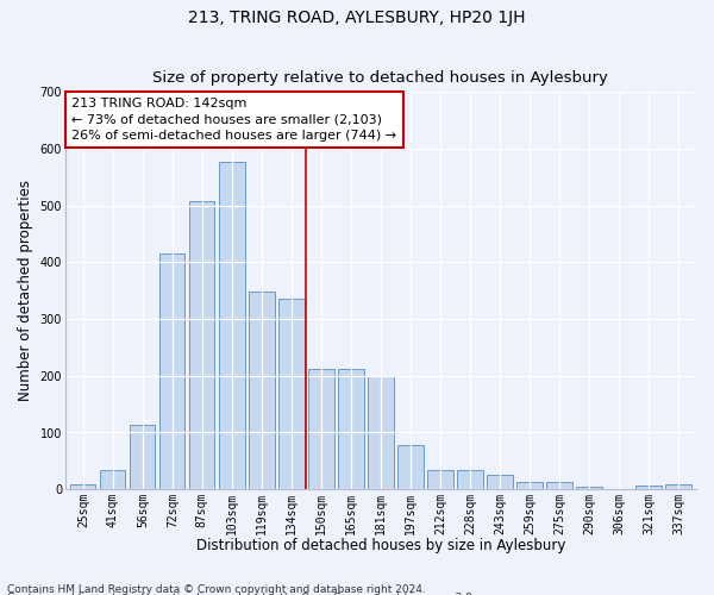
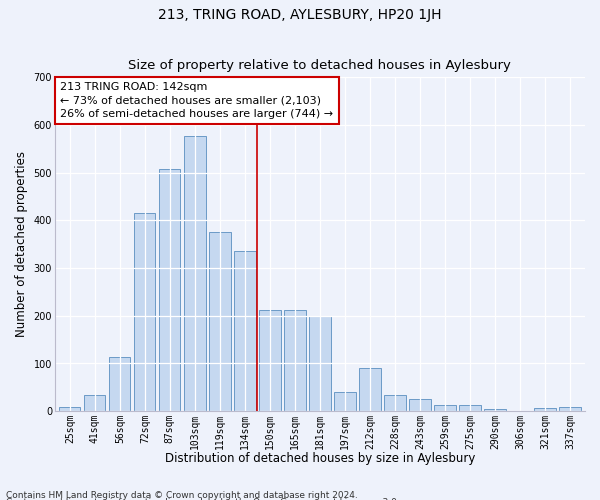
119sqm: 349 -> 375
197sqm: 78 -> 40
212sqm: 35 -> 90
